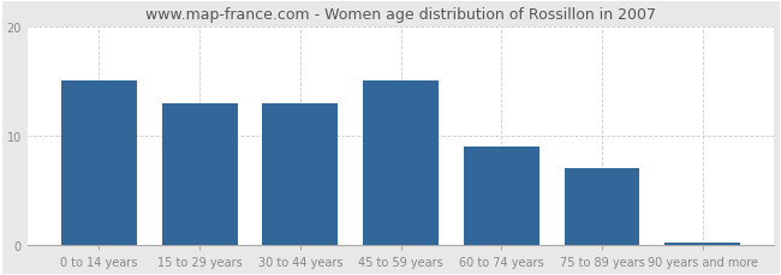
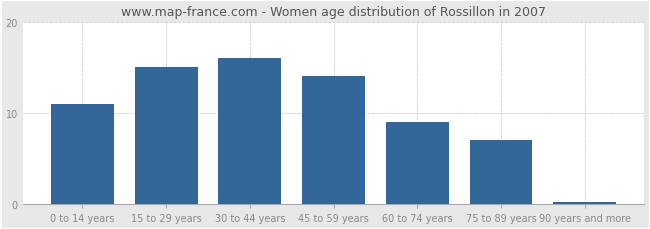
0 to 14 years: 15.0 -> 11.0
15 to 29 years: 13.0 -> 15.0
30 to 44 years: 13.0 -> 16.0
45 to 59 years: 15.0 -> 14.0
